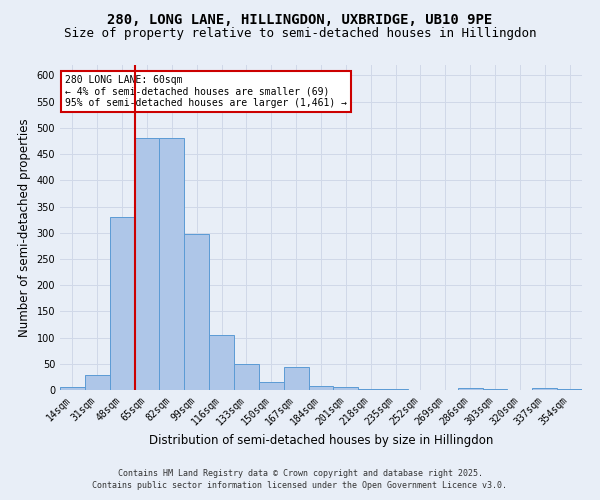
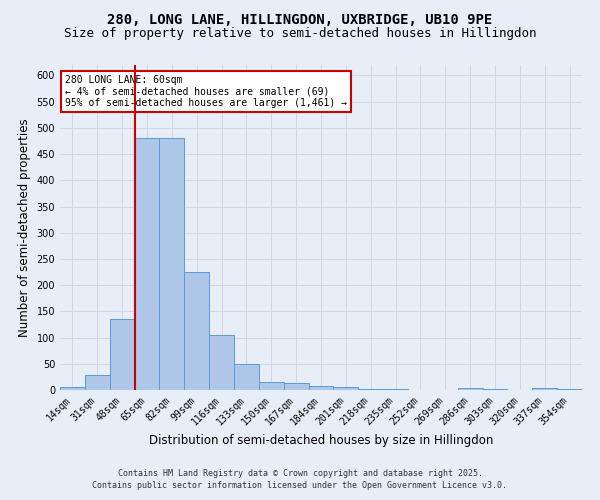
48sqm: 330 -> 135
99sqm: 298 -> 225
167sqm: 44 -> 13
